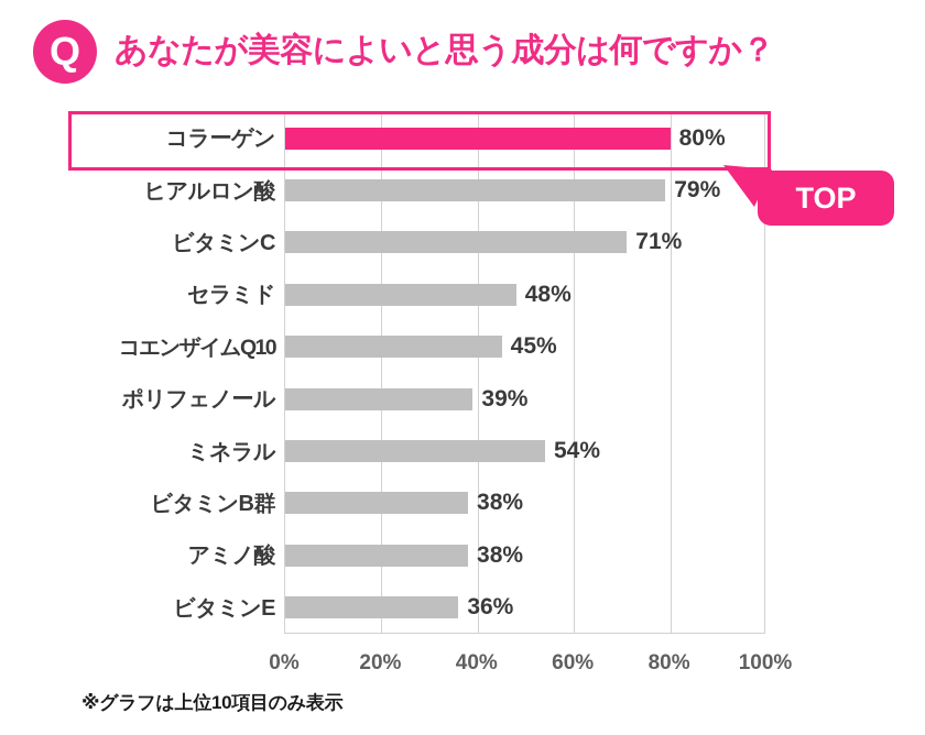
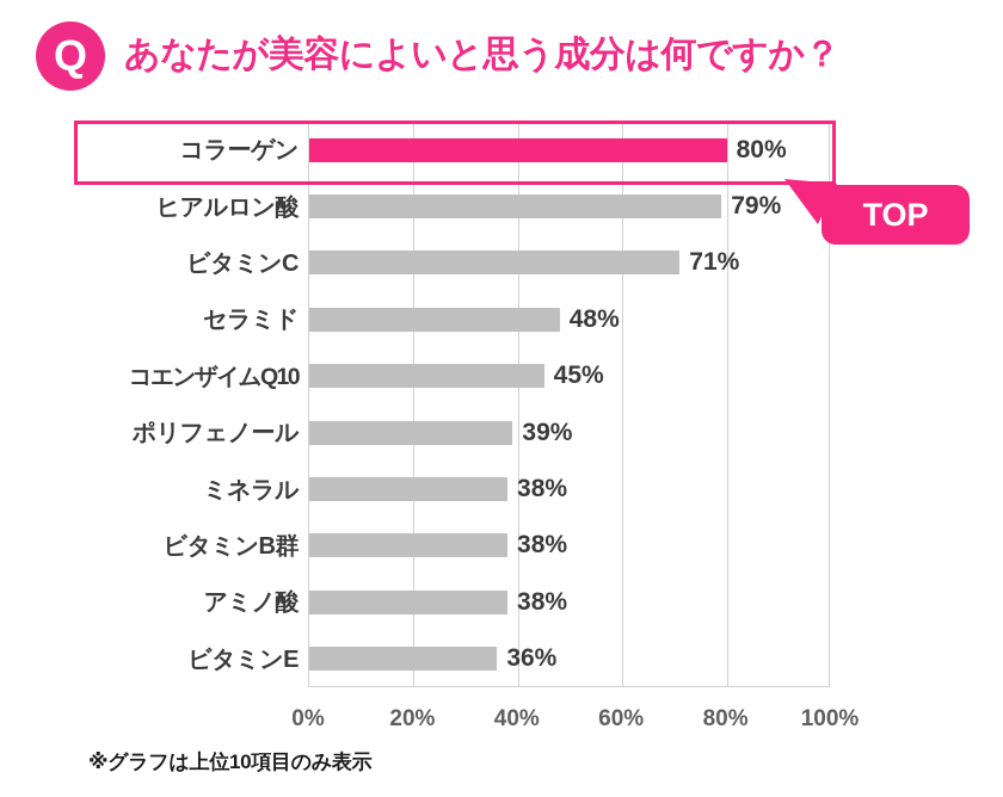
ミネラル: 54% -> 38%
